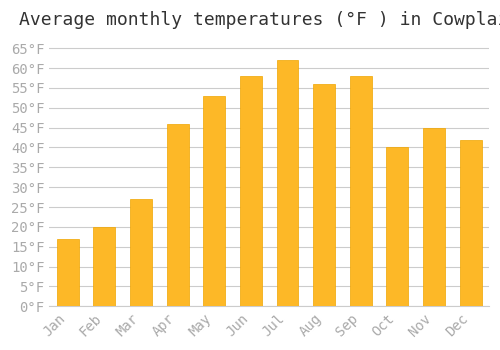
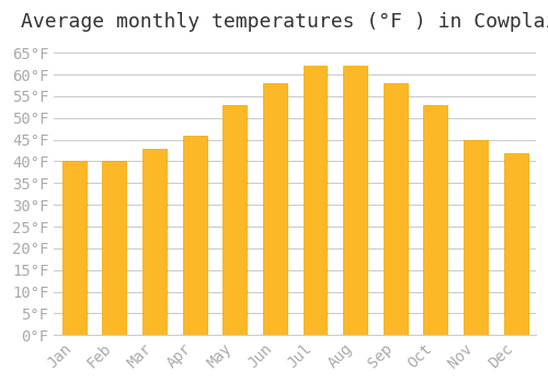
Jan: 17°F -> 40°F
Feb: 20°F -> 40°F
Mar: 27°F -> 43°F
Aug: 56°F -> 62°F
Oct: 40°F -> 53°F
